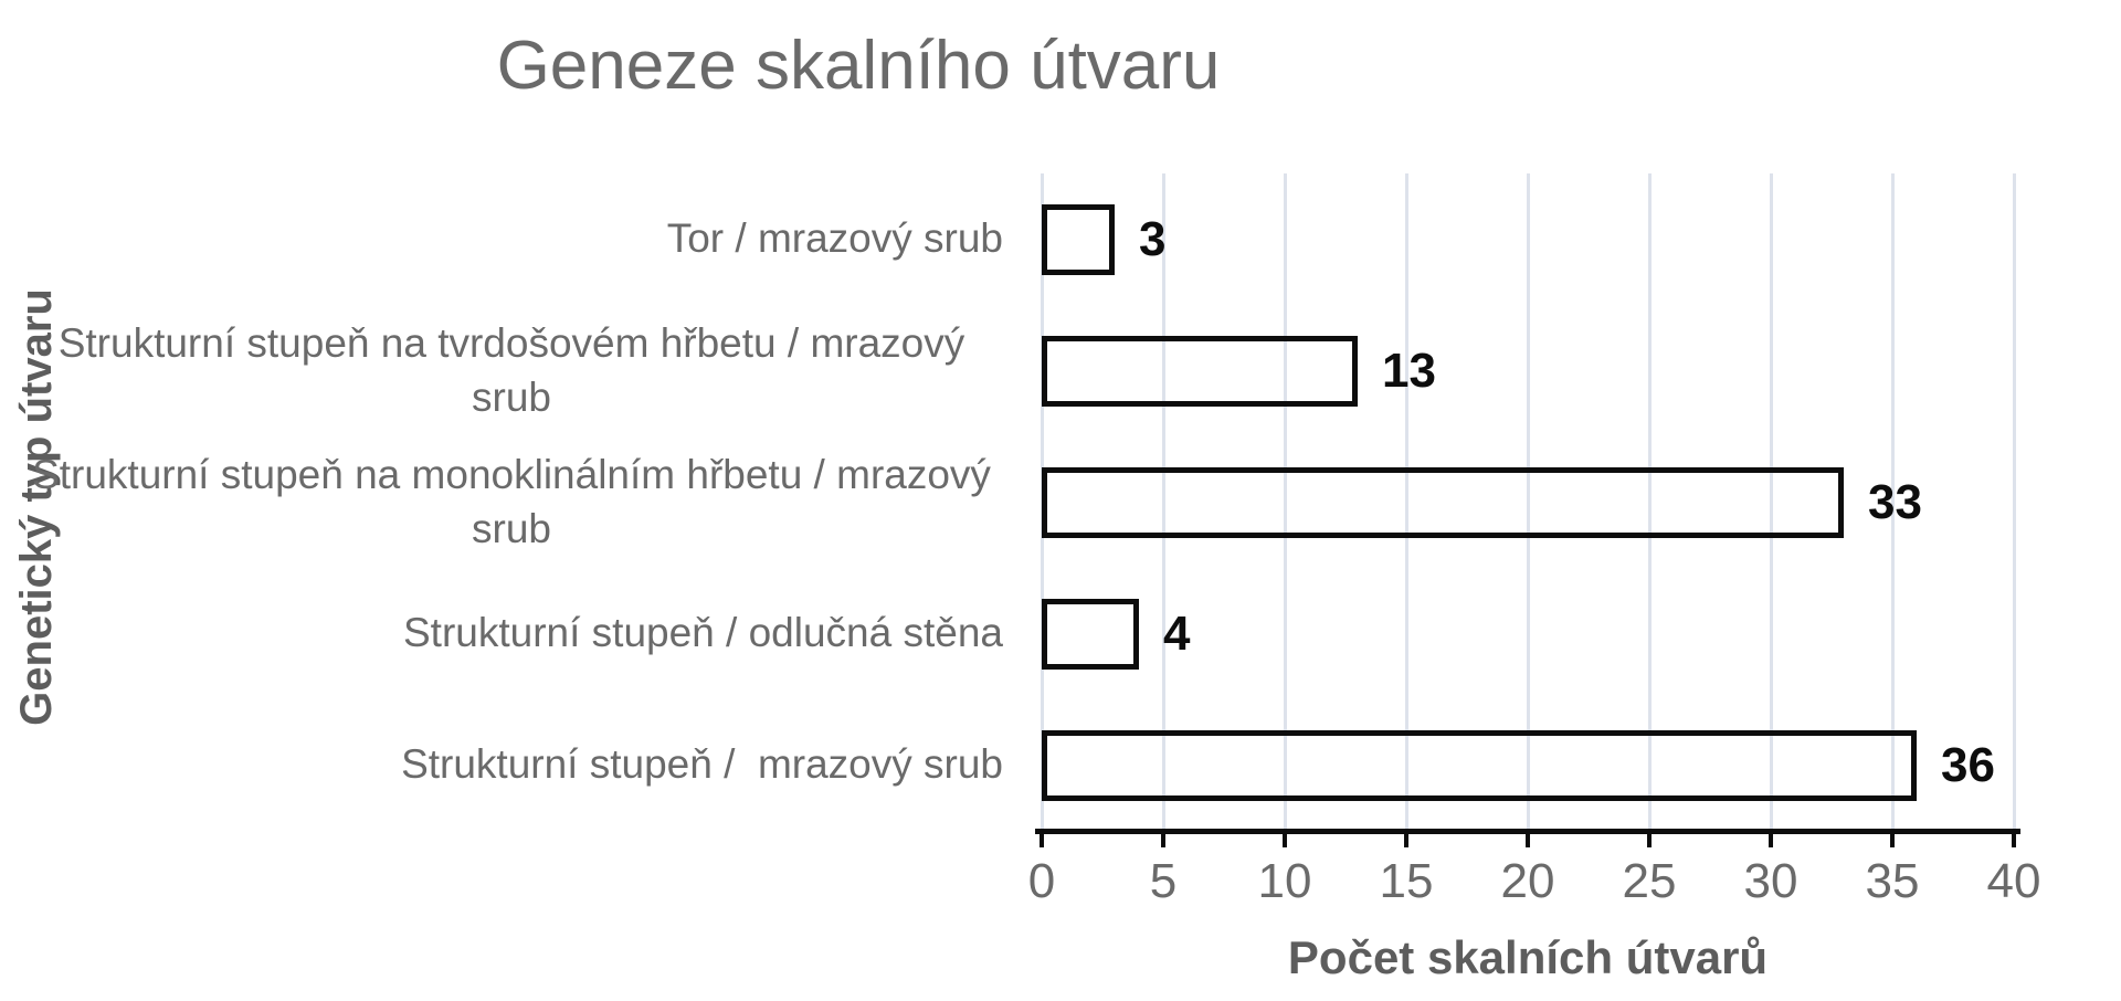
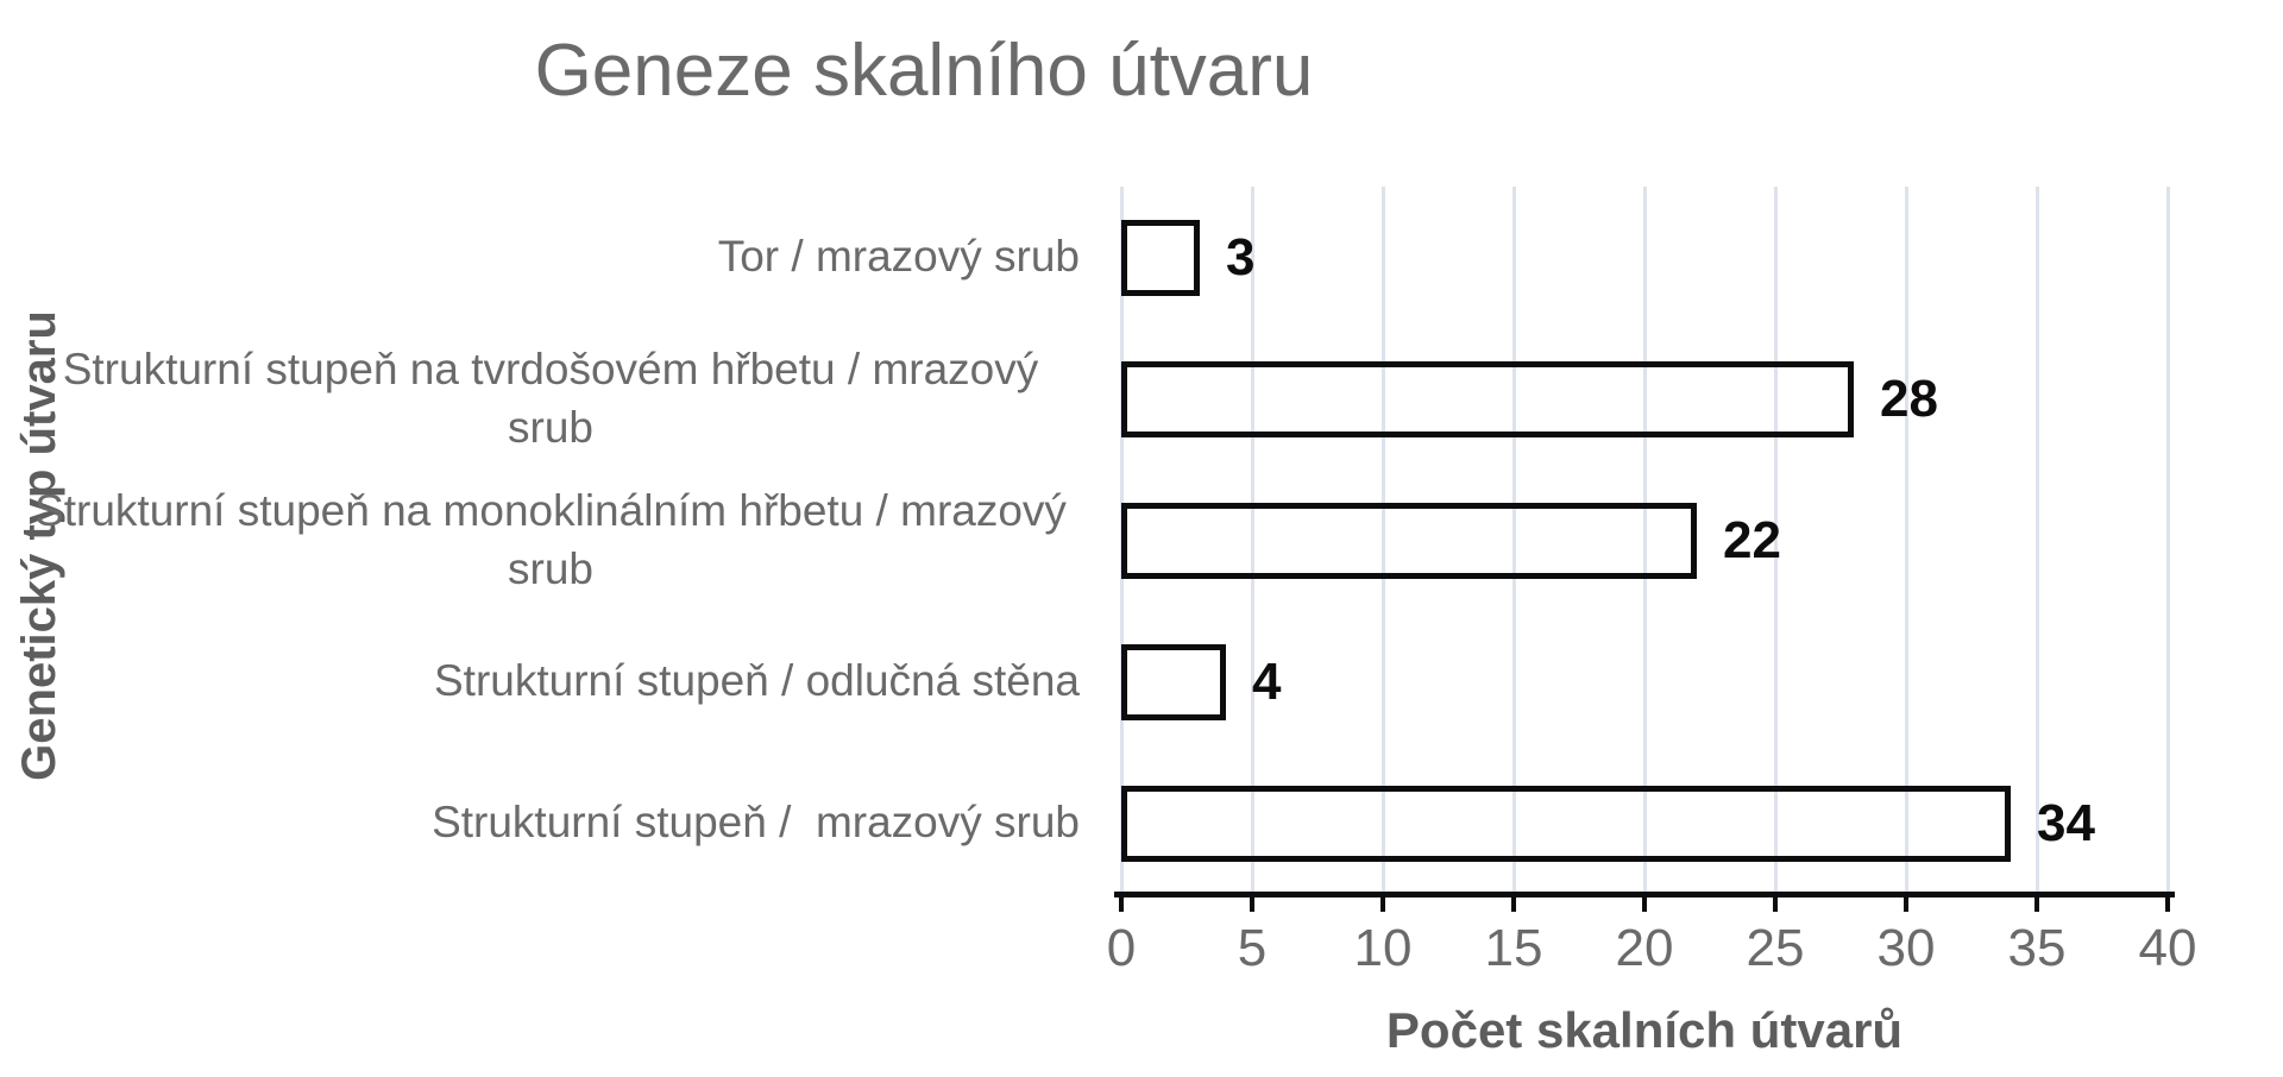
Strukturní stupeň na tvrdošovém hřbetu / mrazový srub: 13 -> 28
Strukturní stupeň na monoklinálním hřbetu / mrazový srub: 33 -> 22
Strukturní stupeň / mrazový srub: 36 -> 34
